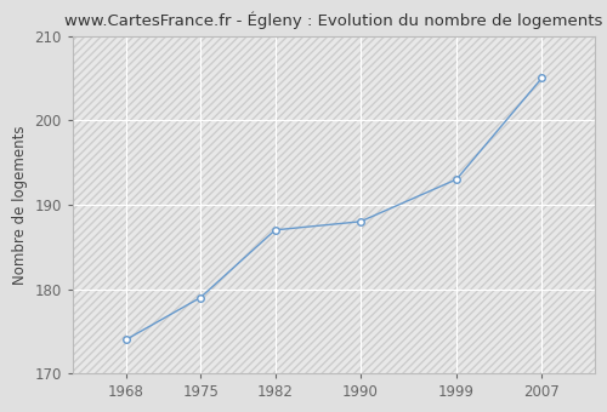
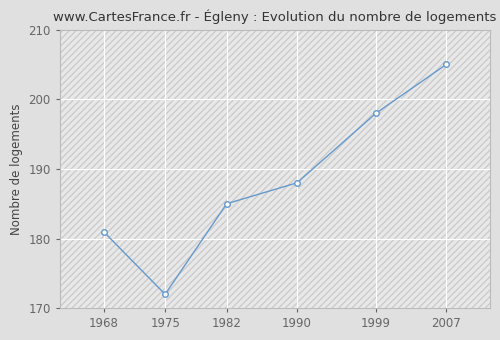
1968: 174 -> 181
1975: 179 -> 172
1982: 187 -> 185
1999: 193 -> 198
